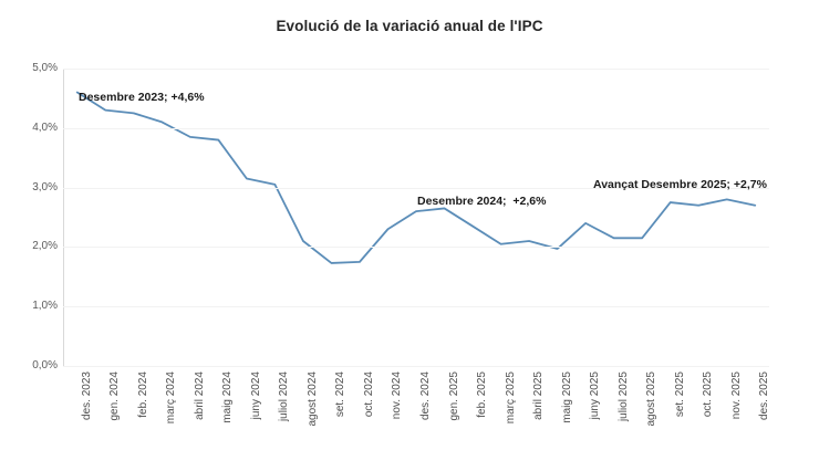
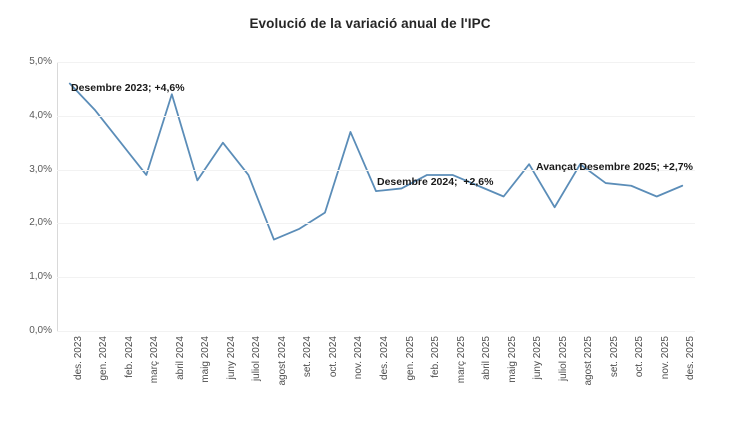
gen. 2024: 4,3% -> 4,1%
feb. 2024: 4,2% -> 3,5%
març 2024: 4,1% -> 2,9%
abril 2024: 3,9% -> 4,4%
maig 2024: 3,8% -> 2,8%
juny 2024: 3,1% -> 3,5%
juliol 2024: 3,0% -> 2,9%
agost 2024: 2,1% -> 1,7%
set. 2024: 1,7% -> 1,9%
oct. 2024: 1,8% -> 2,2%
nov. 2024: 2,3% -> 3,7%
feb. 2025: 2,4% -> 2,9%
març 2025: 2,0% -> 2,9%
abril 2025: 2,1% -> 2,7%
maig 2025: 2,0% -> 2,5%
juny 2025: 2,4% -> 3,1%
juliol 2025: 2,1% -> 2,3%
agost 2025: 2,1% -> 3,1%
nov. 2025: 2,8% -> 2,5%
